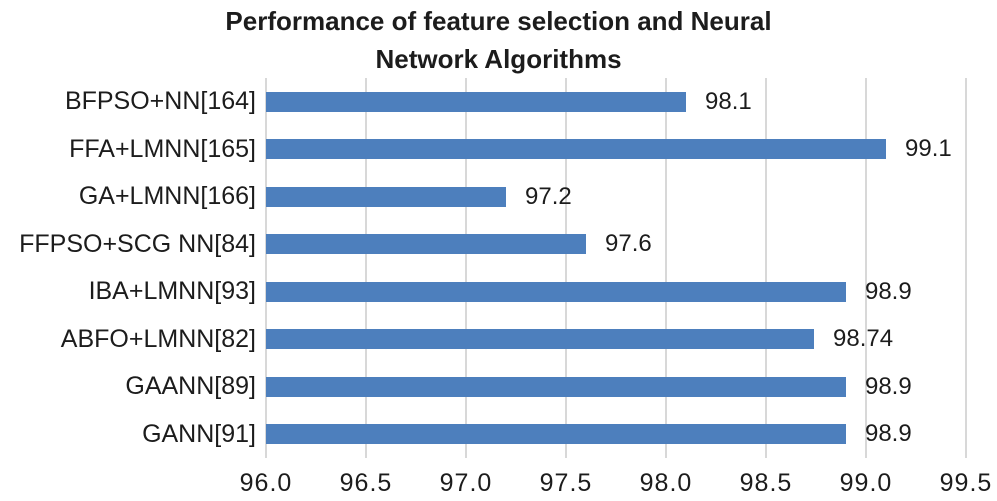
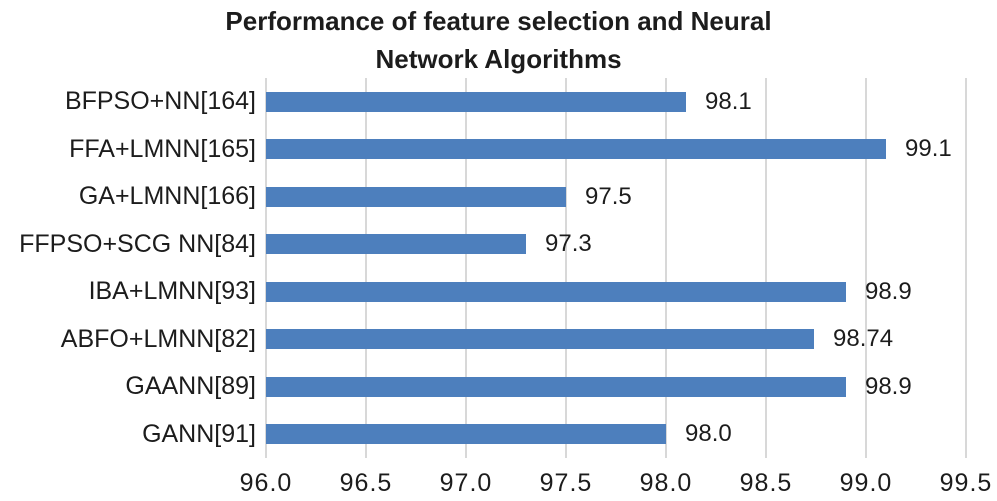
GA+LMNN[166]: 97.2 -> 97.5
FFPSO+SCG NN[84]: 97.6 -> 97.3
GANN[91]: 98.9 -> 98.0
